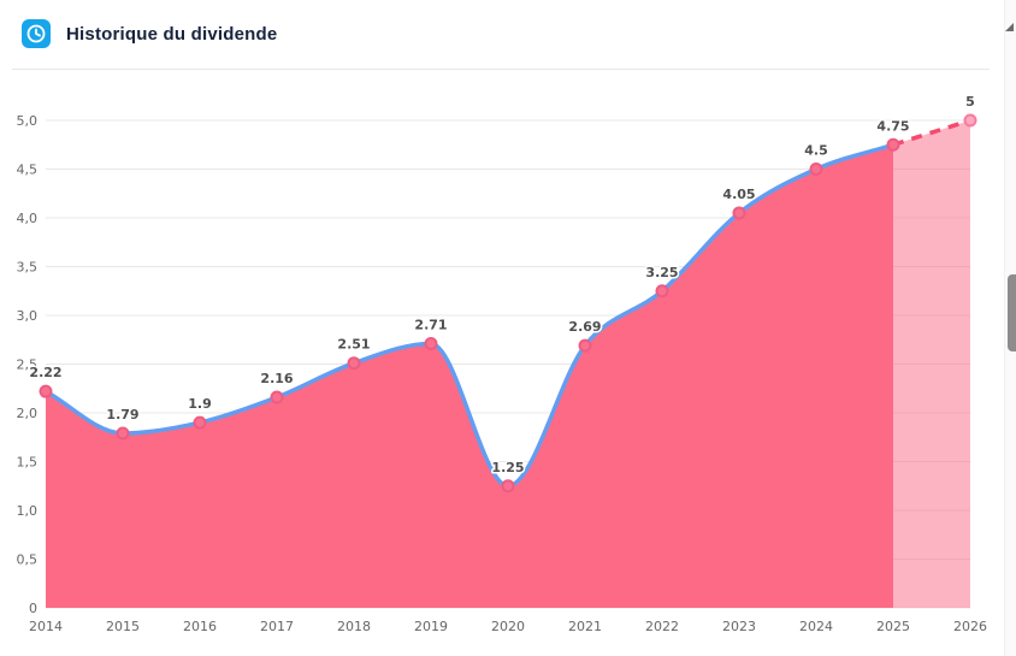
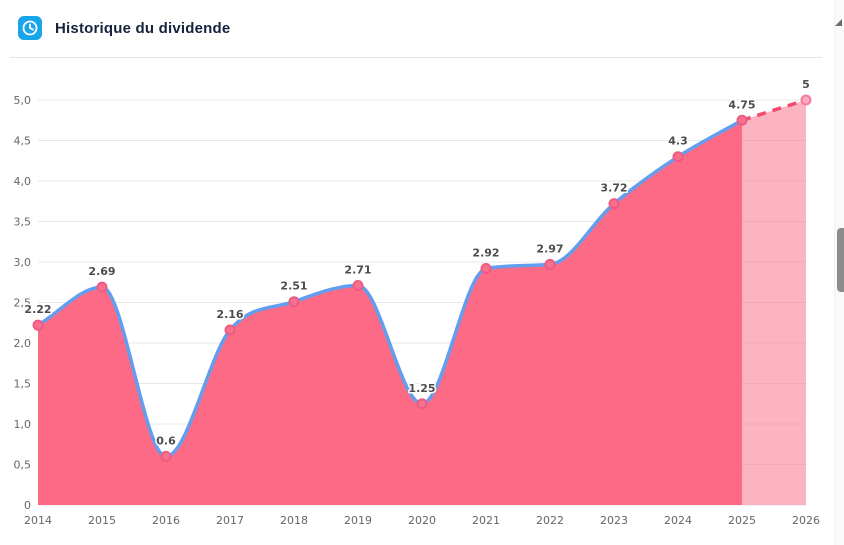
2015: 1.79 -> 2.69
2016: 1.9 -> 0.6
2021: 2.69 -> 2.92
2022: 3.25 -> 2.97
2023: 4.05 -> 3.72
2024: 4.5 -> 4.3
